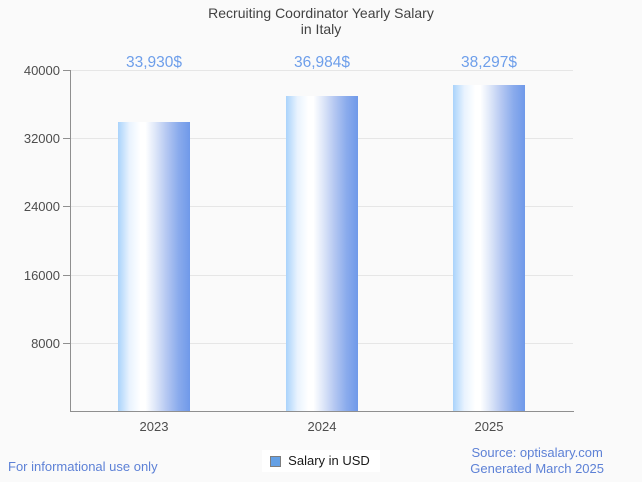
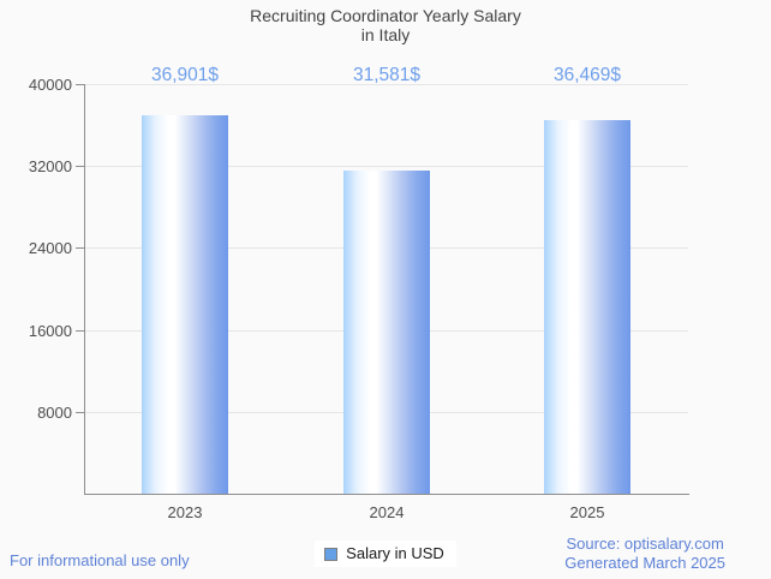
2023: 33,930 -> 36,901
2024: 36,984 -> 31,581
2025: 38,297 -> 36,469
